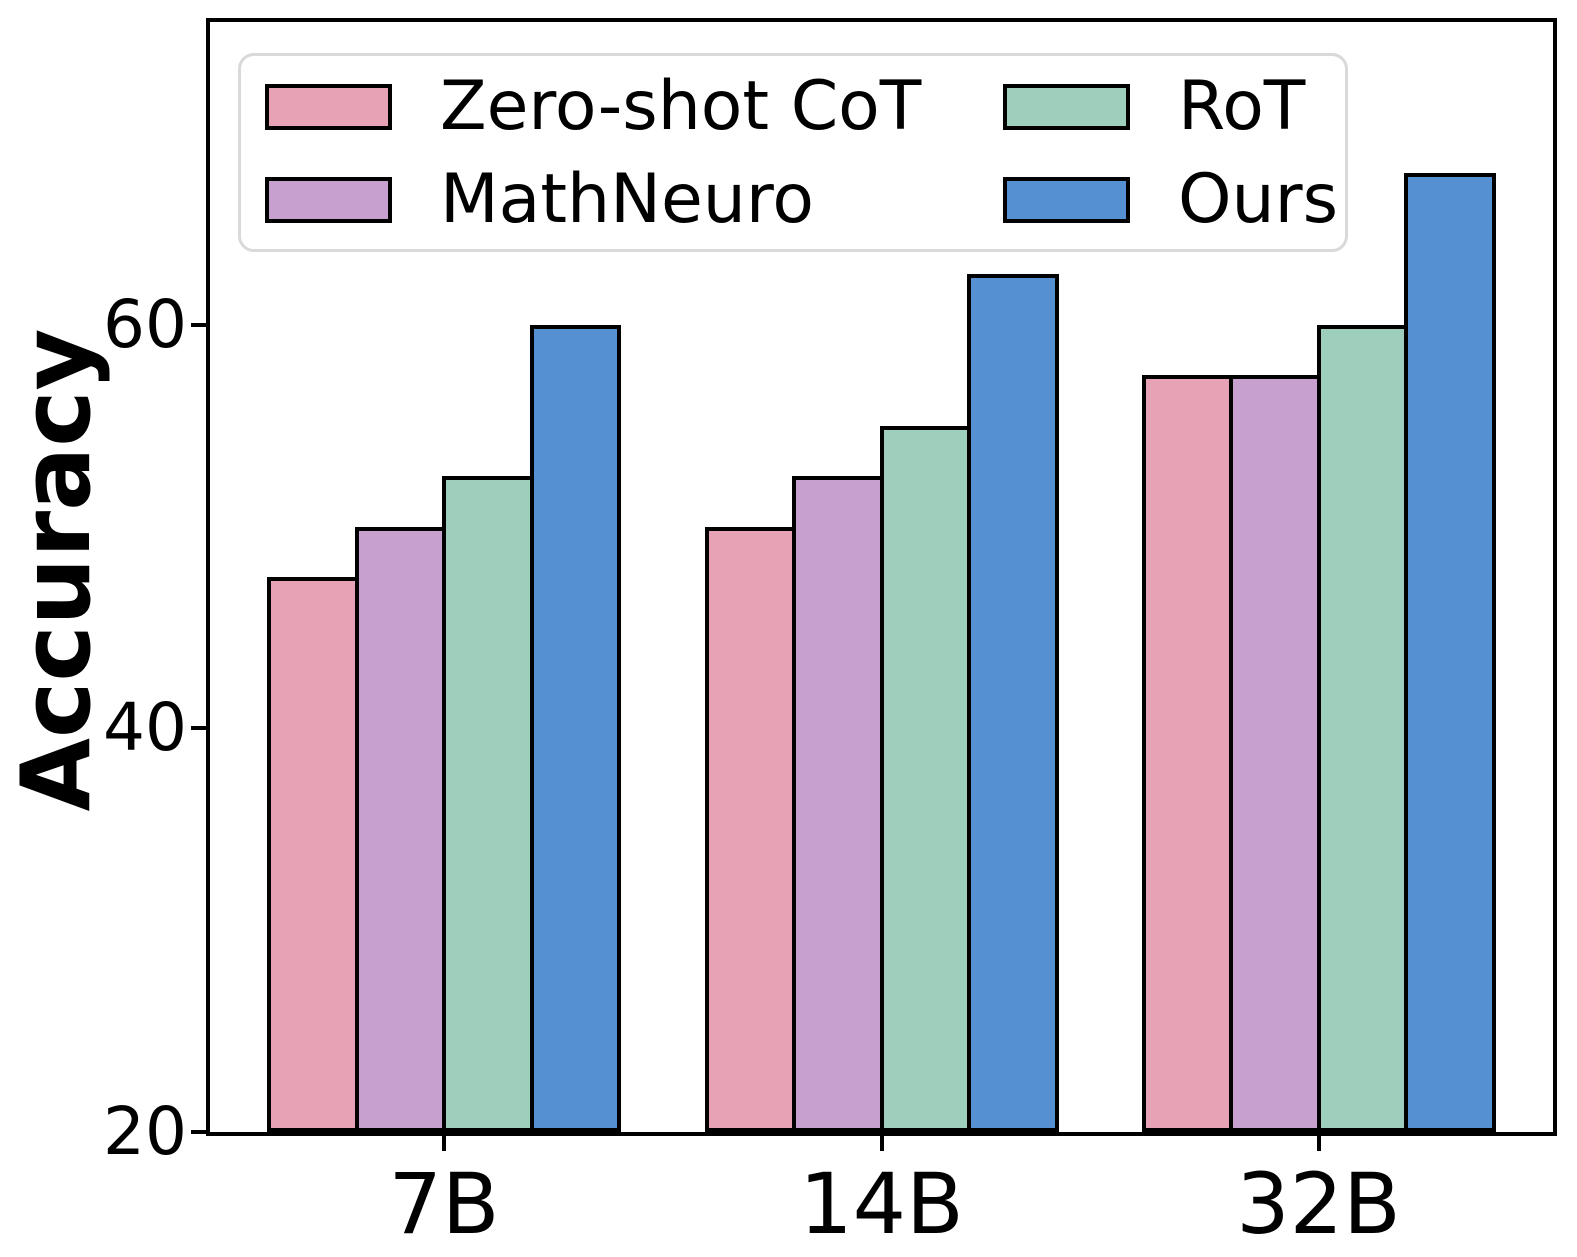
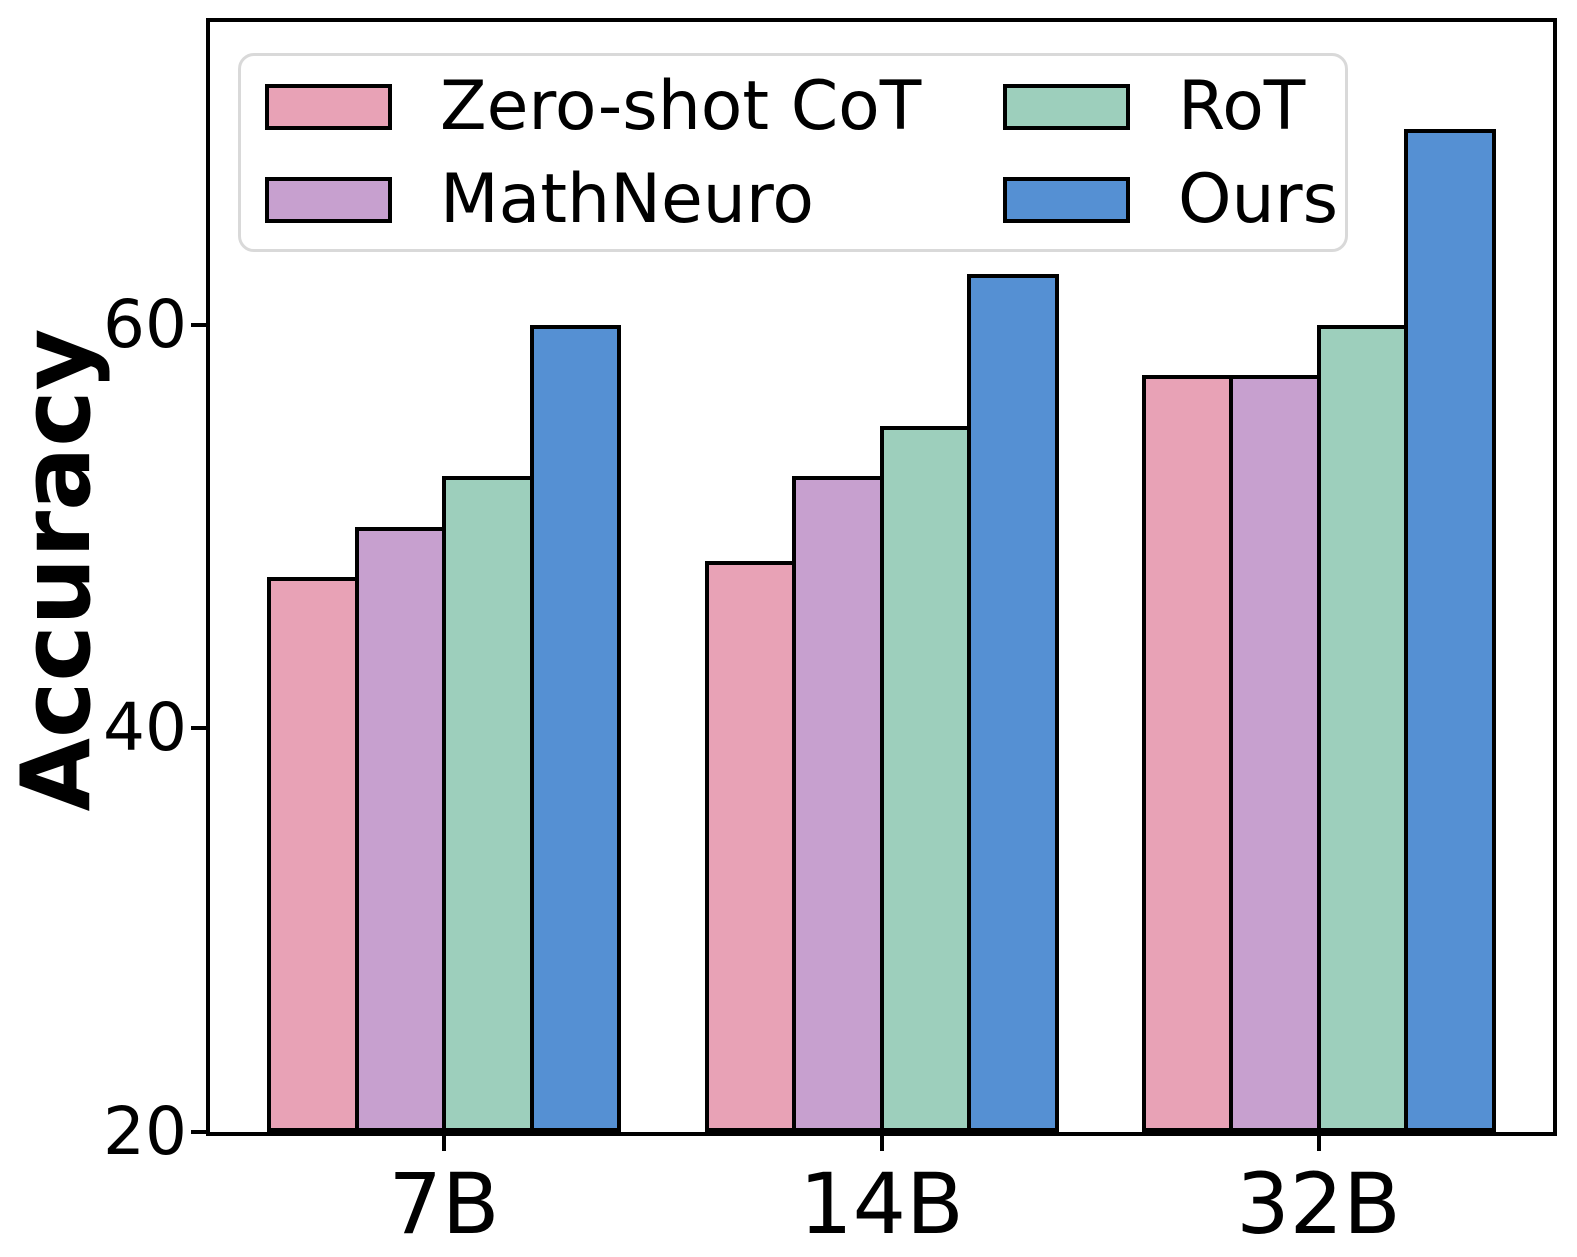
Zero-shot CoT/14B: 50.0 -> 48.3
Ours/32B: 67.5 -> 69.7
